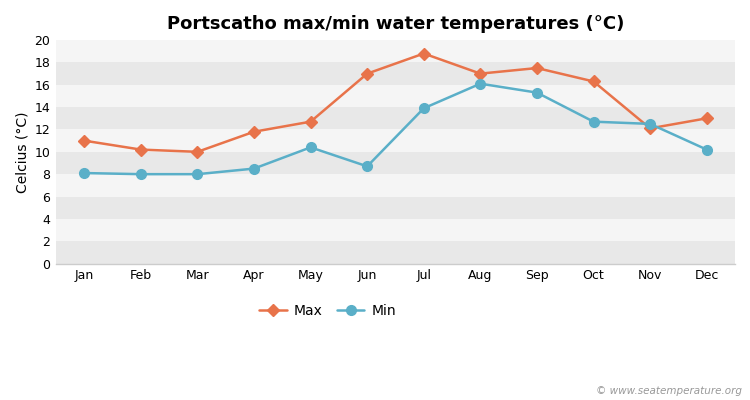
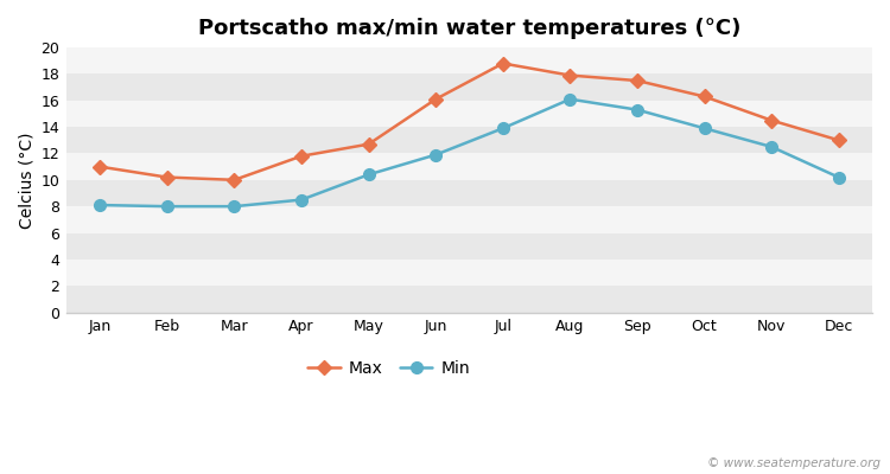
Max/Jun: 17.0 -> 16.1
Min/Jun: 8.7 -> 11.9
Max/Aug: 17.0 -> 17.9
Min/Oct: 12.7 -> 13.9
Max/Nov: 12.1 -> 14.5
